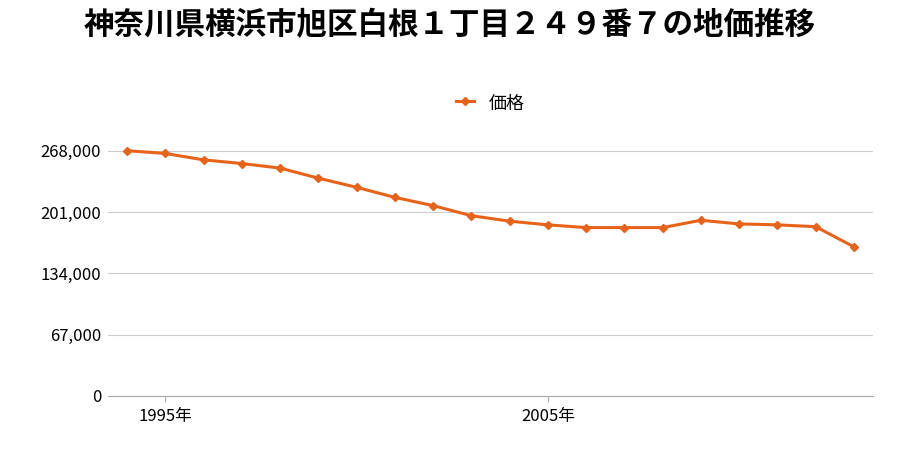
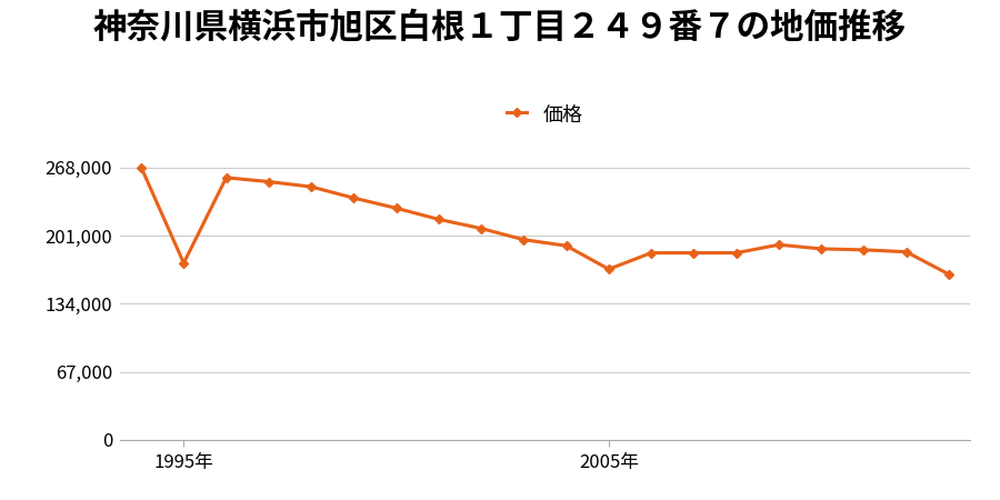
1995年: 265,000 -> 174,000
2005年: 187,000 -> 168,000
